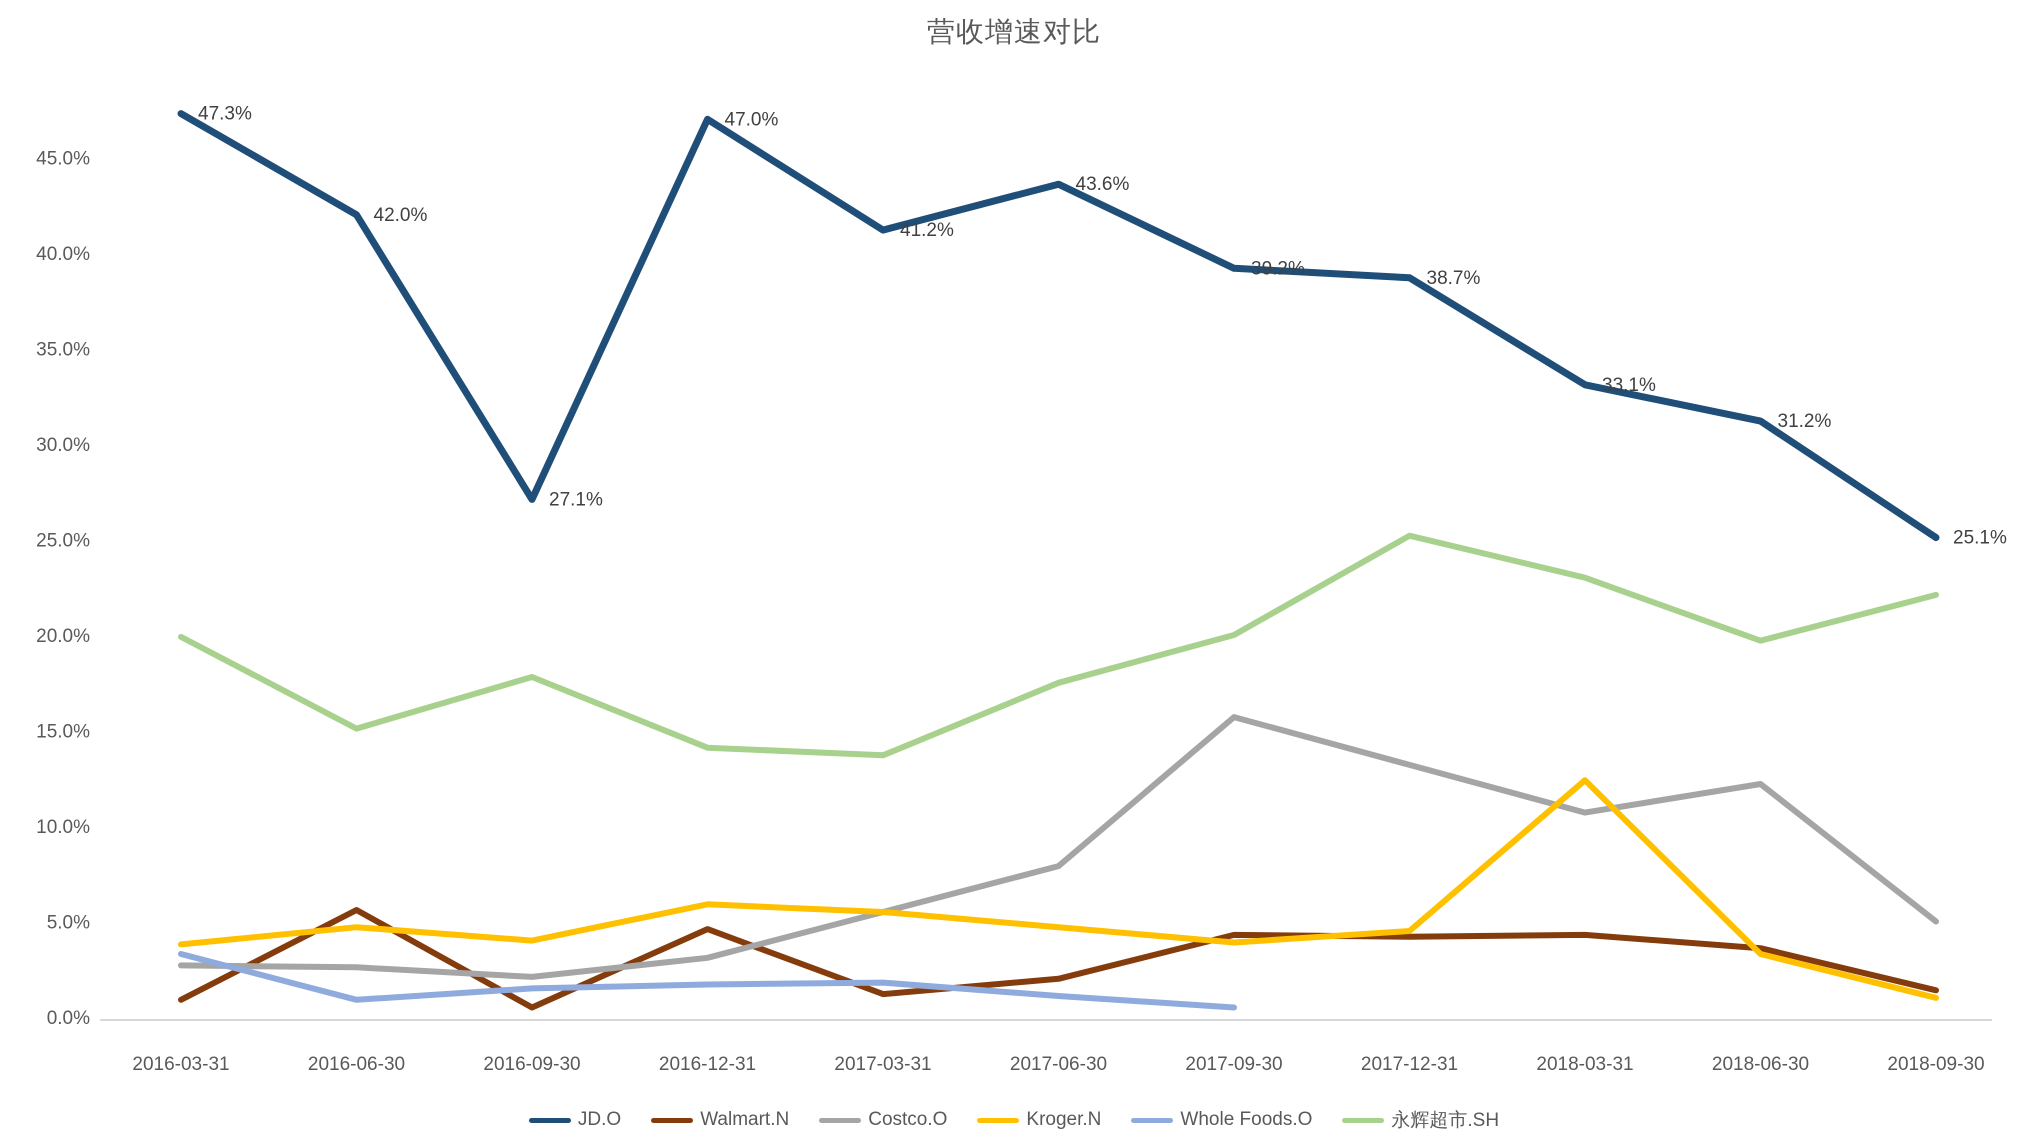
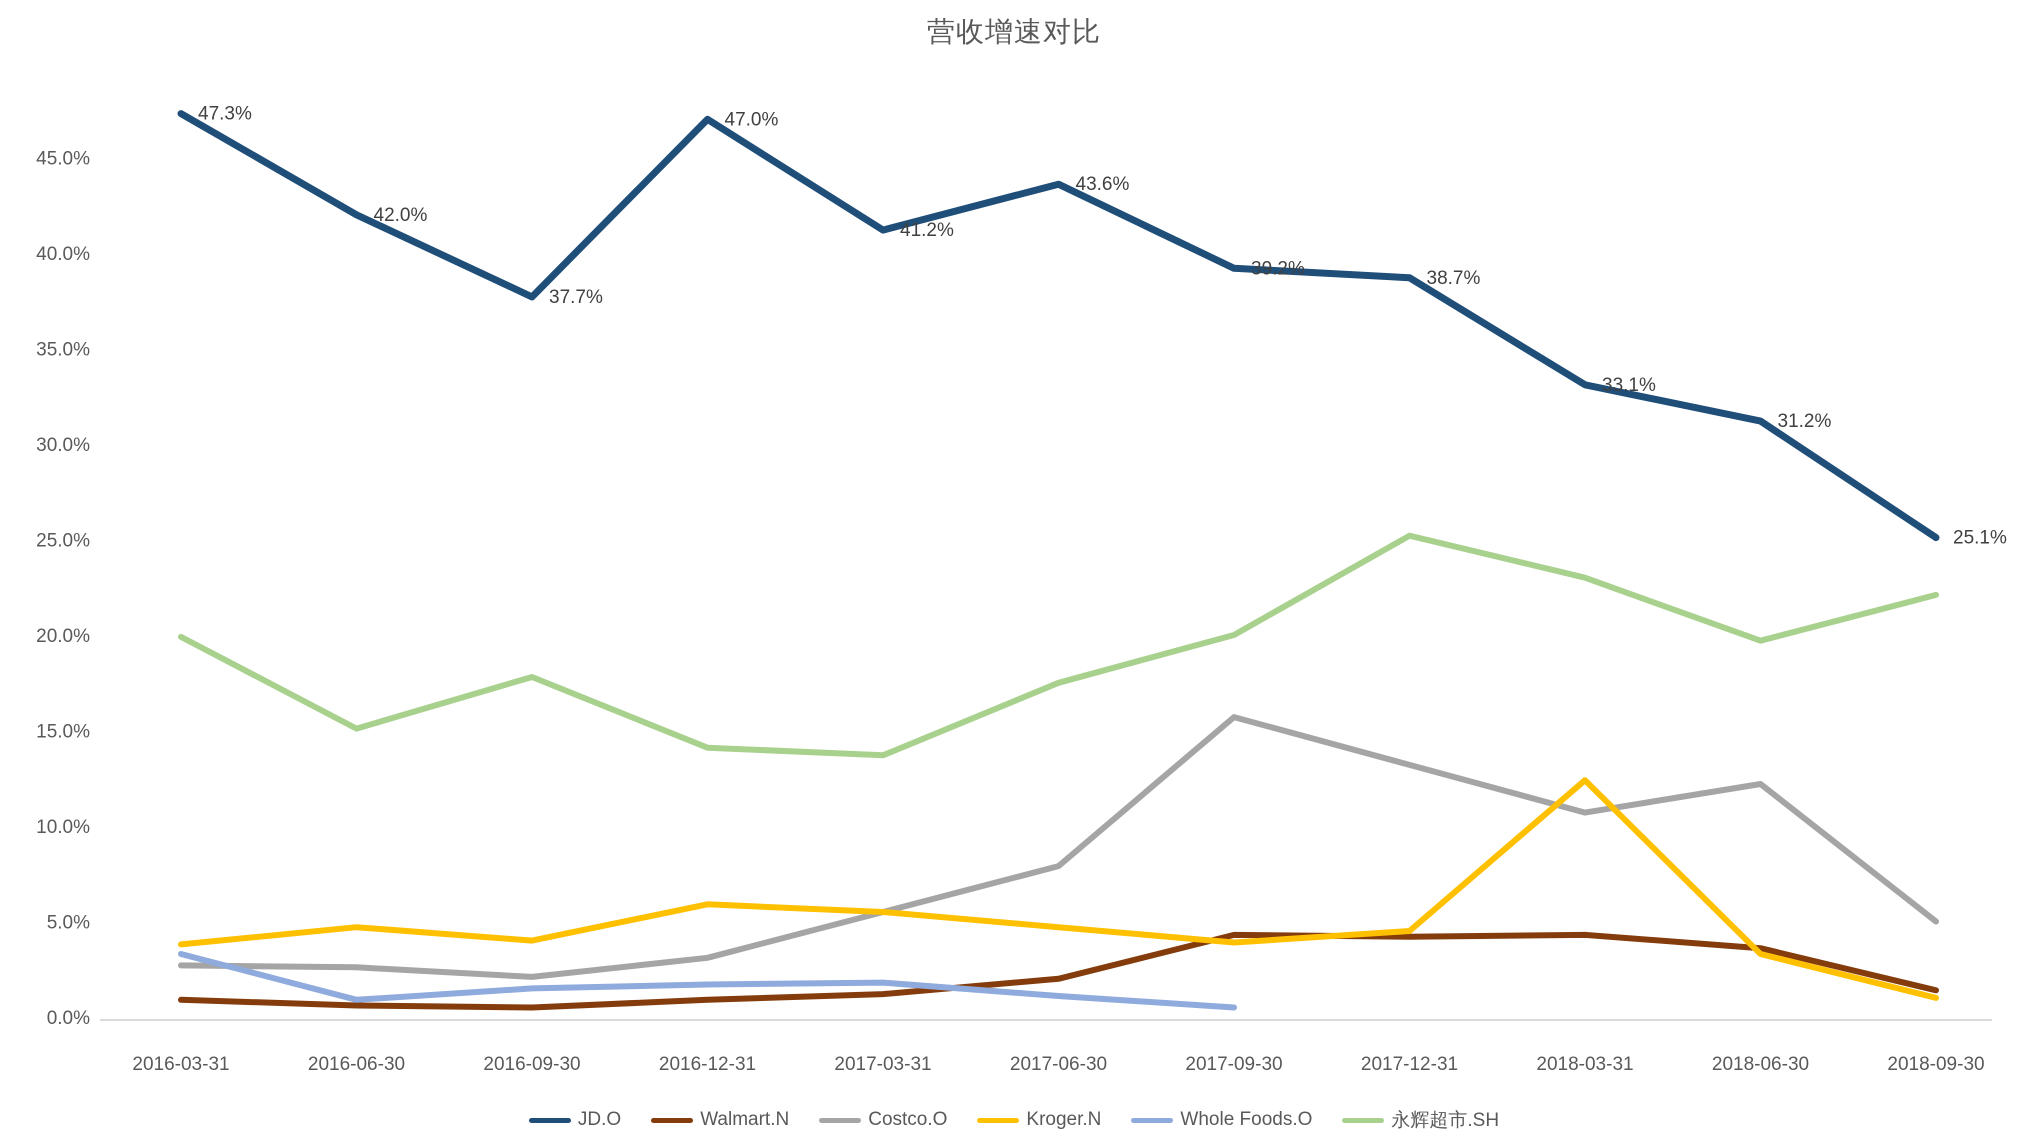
Walmart.N/2016-06-30: 5.6% -> 0.6%
JD.O/2016-09-30: 27.1% -> 37.7%
Walmart.N/2016-12-31: 4.6% -> 0.9%
